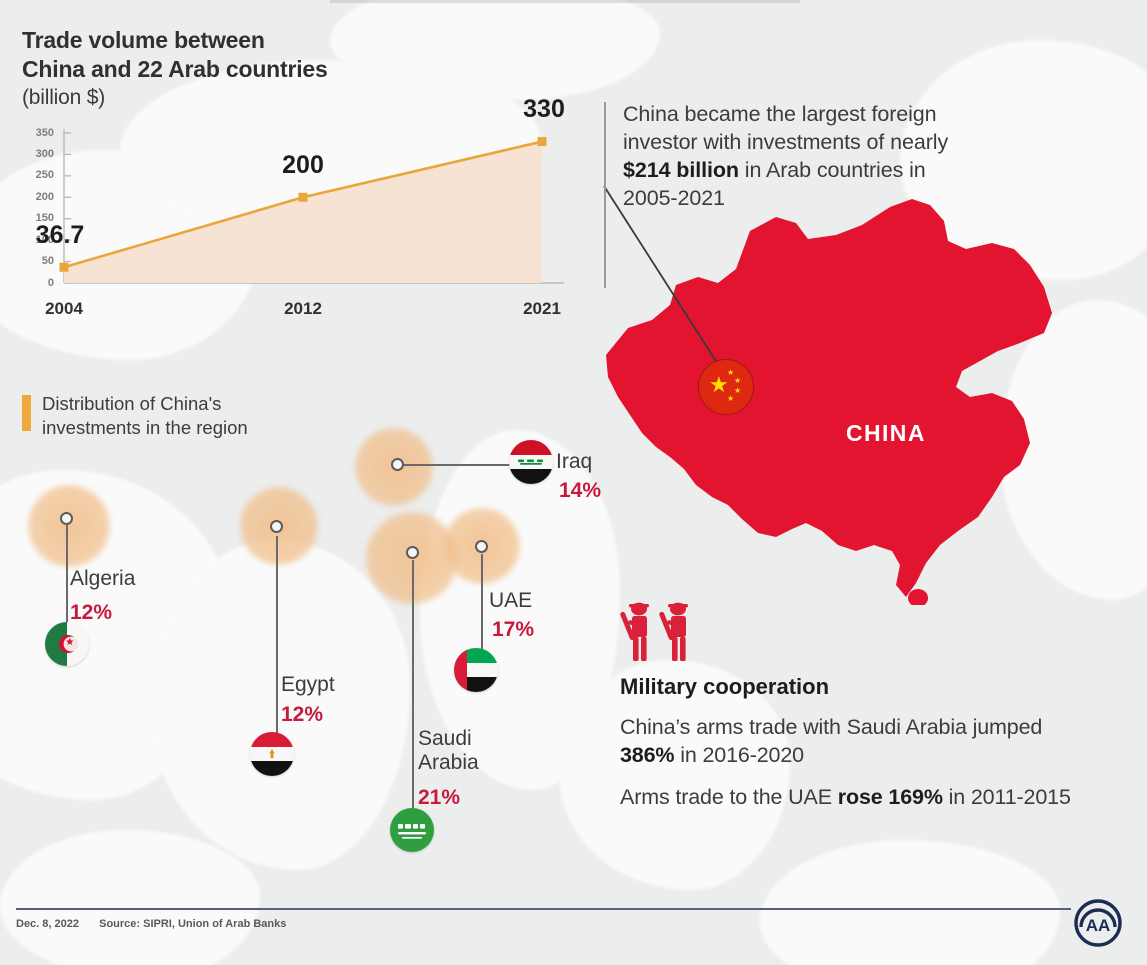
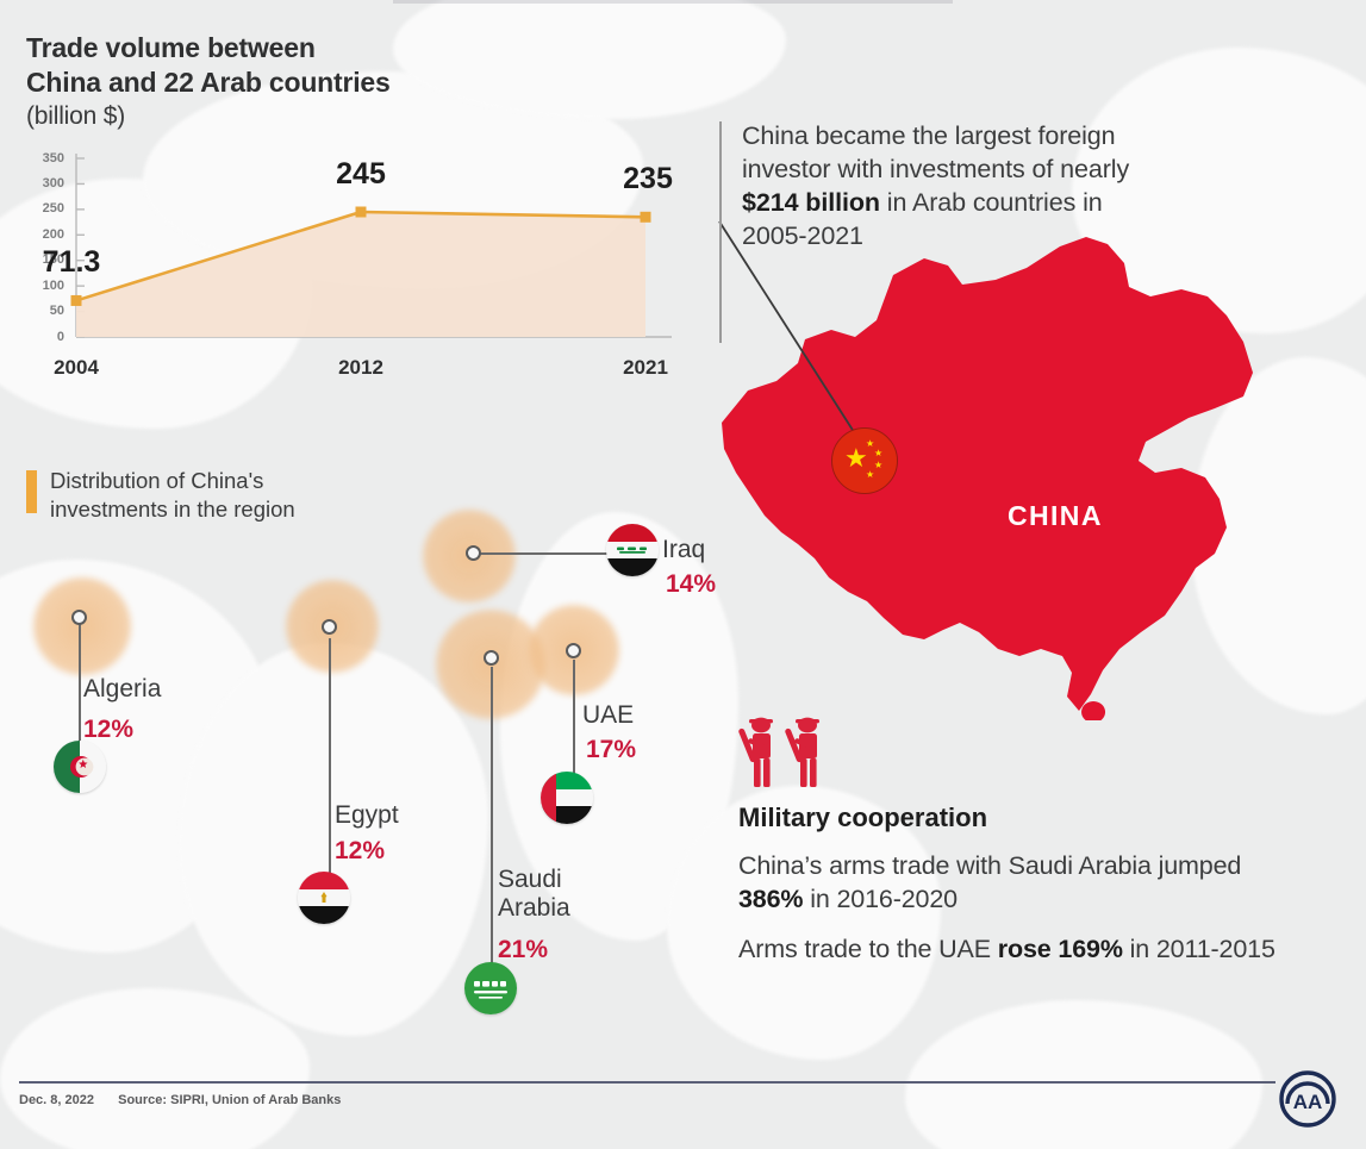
2004: 36.7 -> 71.3
2012: 200 -> 245
2021: 330 -> 235
